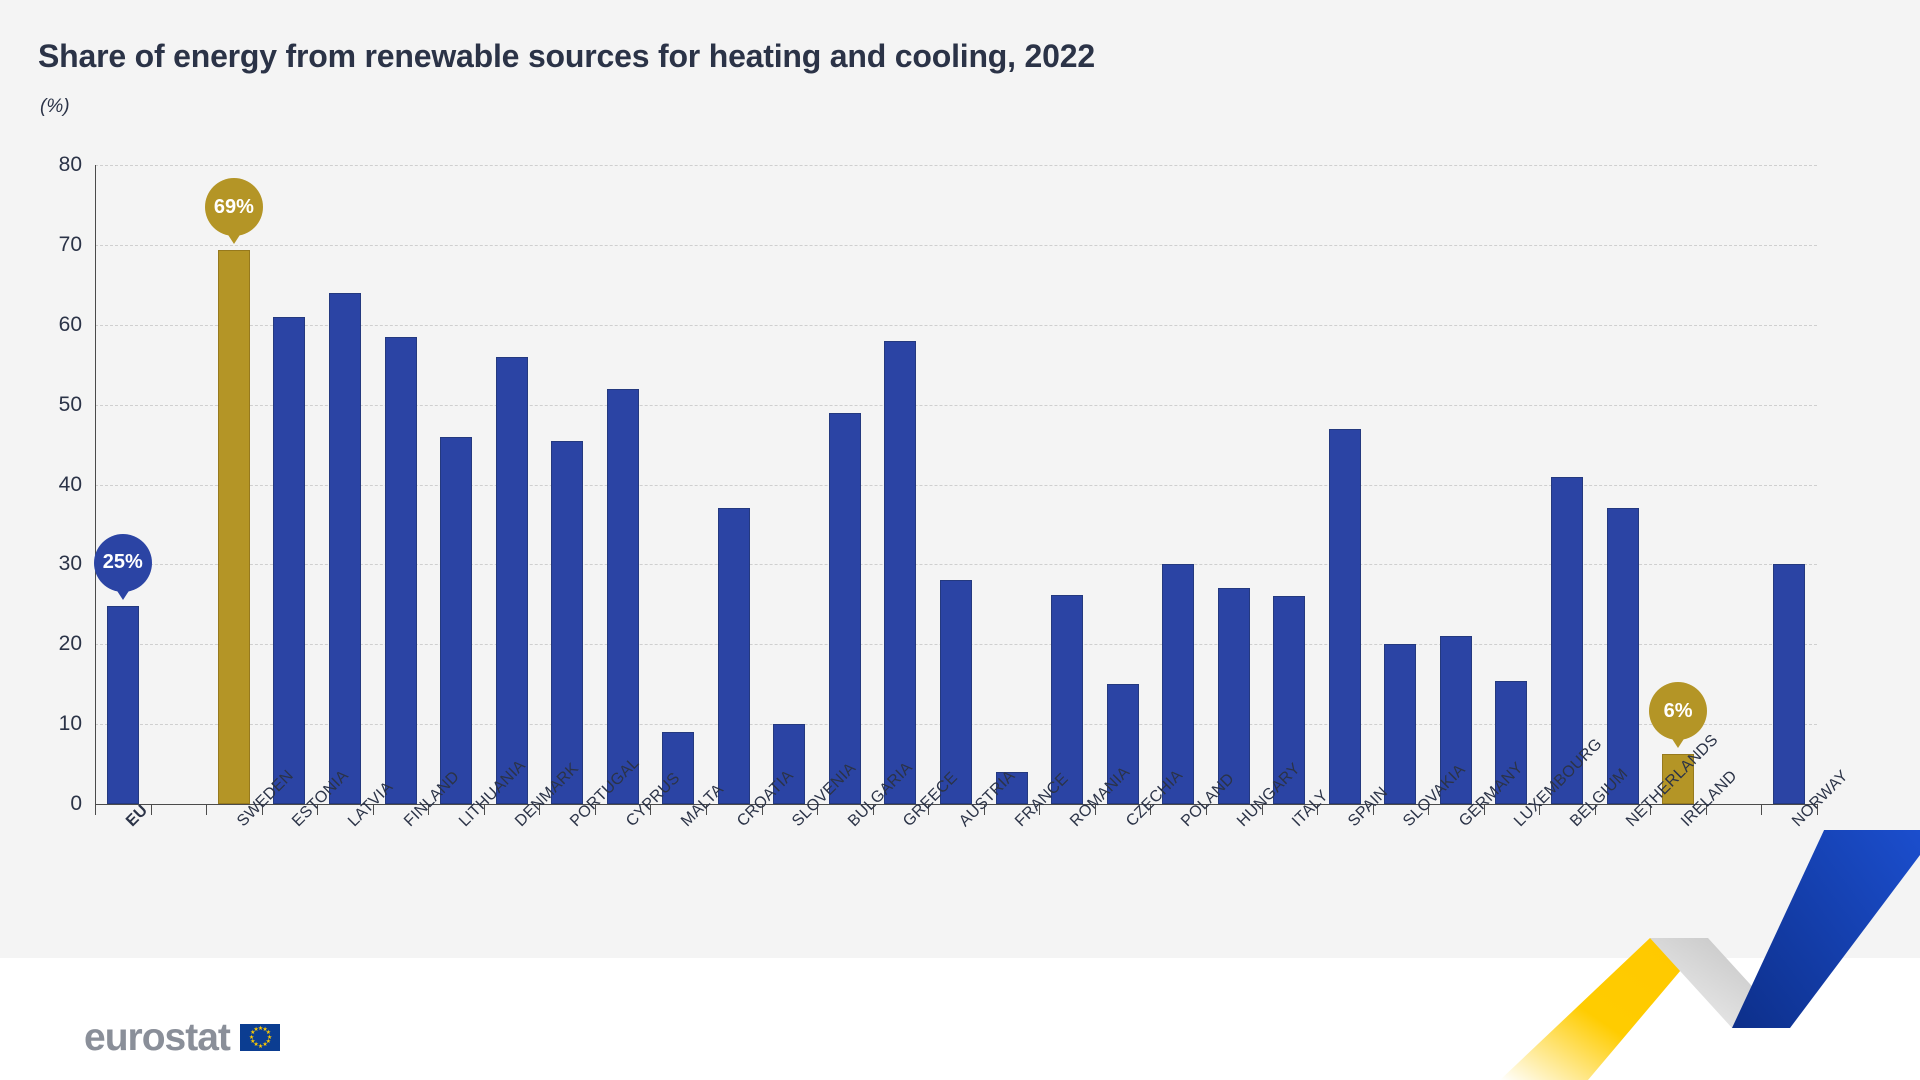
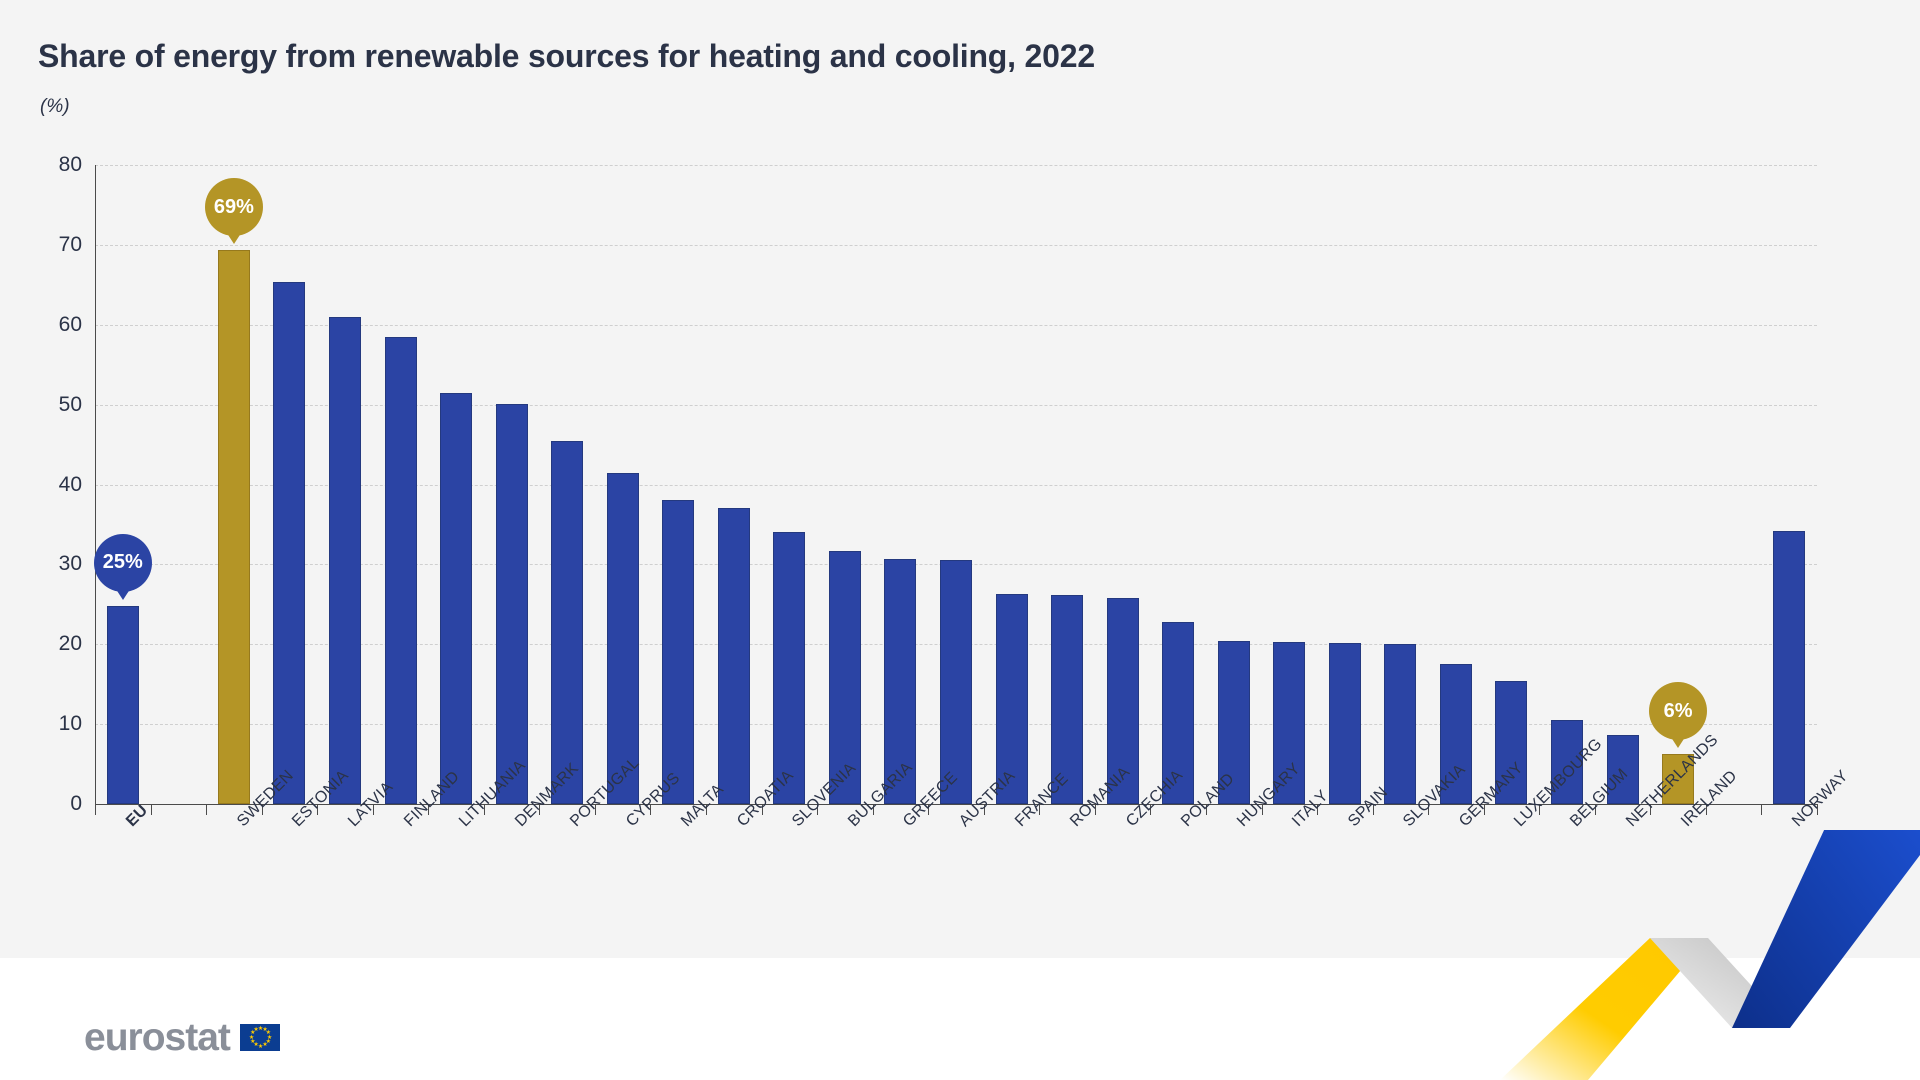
ESTONIA: 61 -> 65
LATVIA: 64 -> 61
LITHUANIA: 46 -> 52
DENMARK: 56 -> 50
CYPRUS: 52 -> 42
MALTA: 9 -> 38
SLOVENIA: 10 -> 34
BULGARIA: 49 -> 32
GREECE: 58 -> 31
AUSTRIA: 28 -> 31
FRANCE: 4 -> 26
CZECHIA: 15 -> 26
POLAND: 30 -> 23
HUNGARY: 27 -> 20
ITALY: 26 -> 20
SPAIN: 47 -> 20
GERMANY: 21 -> 18
BELGIUM: 41 -> 10
NETHERLANDS: 37 -> 9
NORWAY: 30 -> 34
